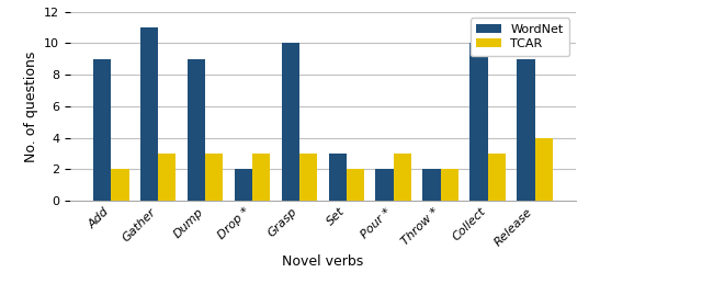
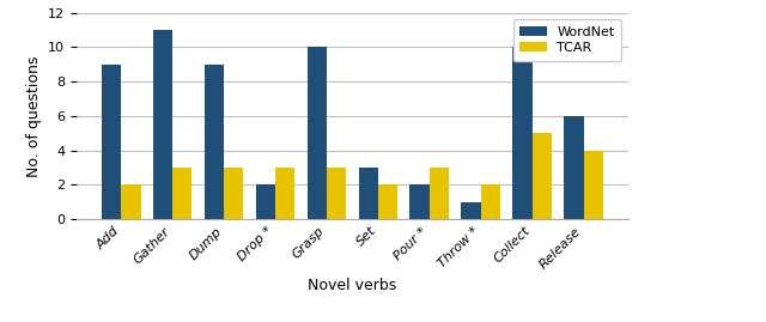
WordNet/Throw *: 2 -> 1
TCAR/Collect: 3 -> 5
WordNet/Release: 9 -> 6
